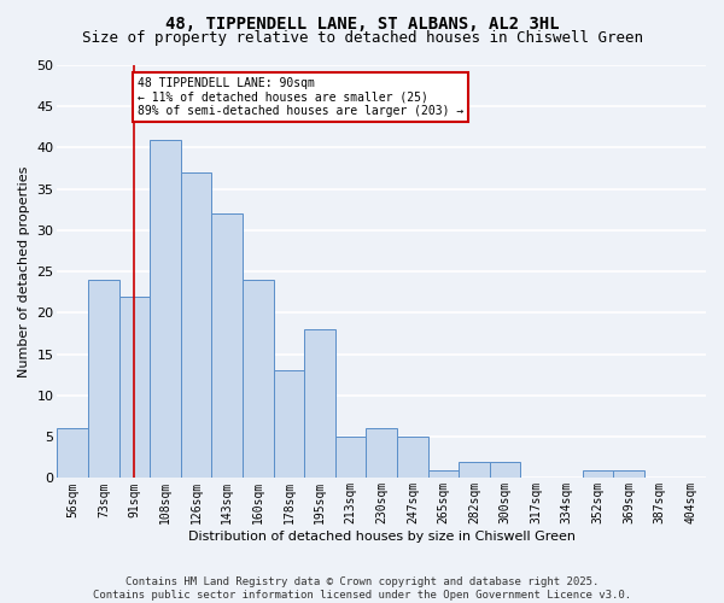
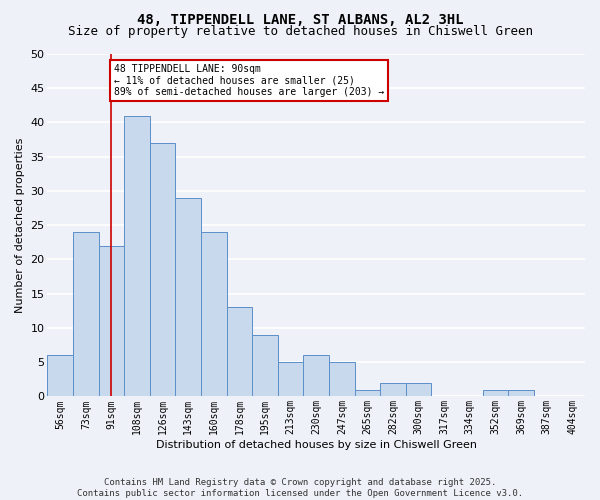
143sqm: 32 -> 29
195sqm: 18 -> 9
